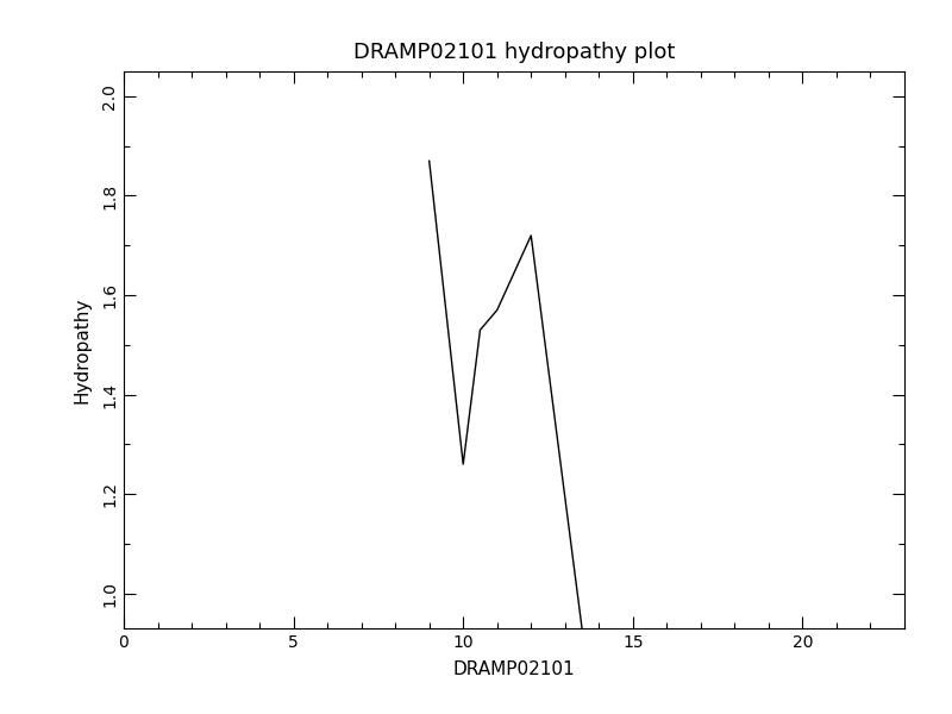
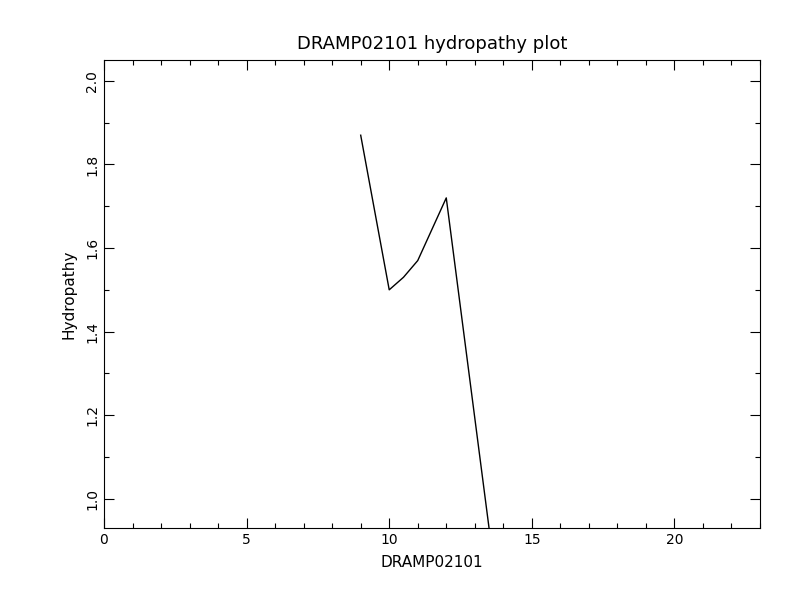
10: 1.26 -> 1.50
